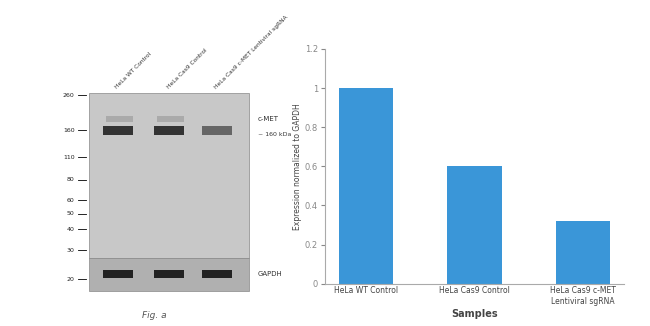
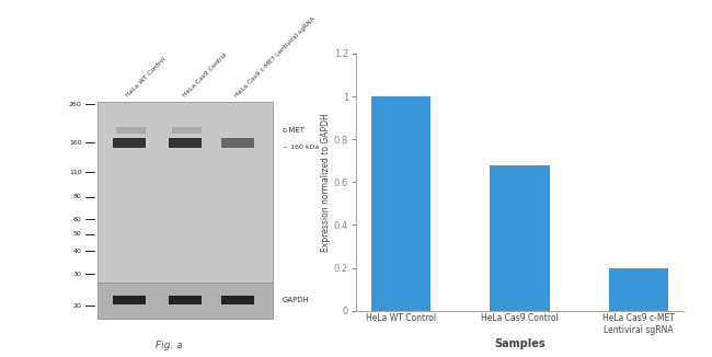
HeLa Cas9 Control: 0.60 -> 0.68
HeLa Cas9 c-MET Lentiviral sgRNA: 0.32 -> 0.20
